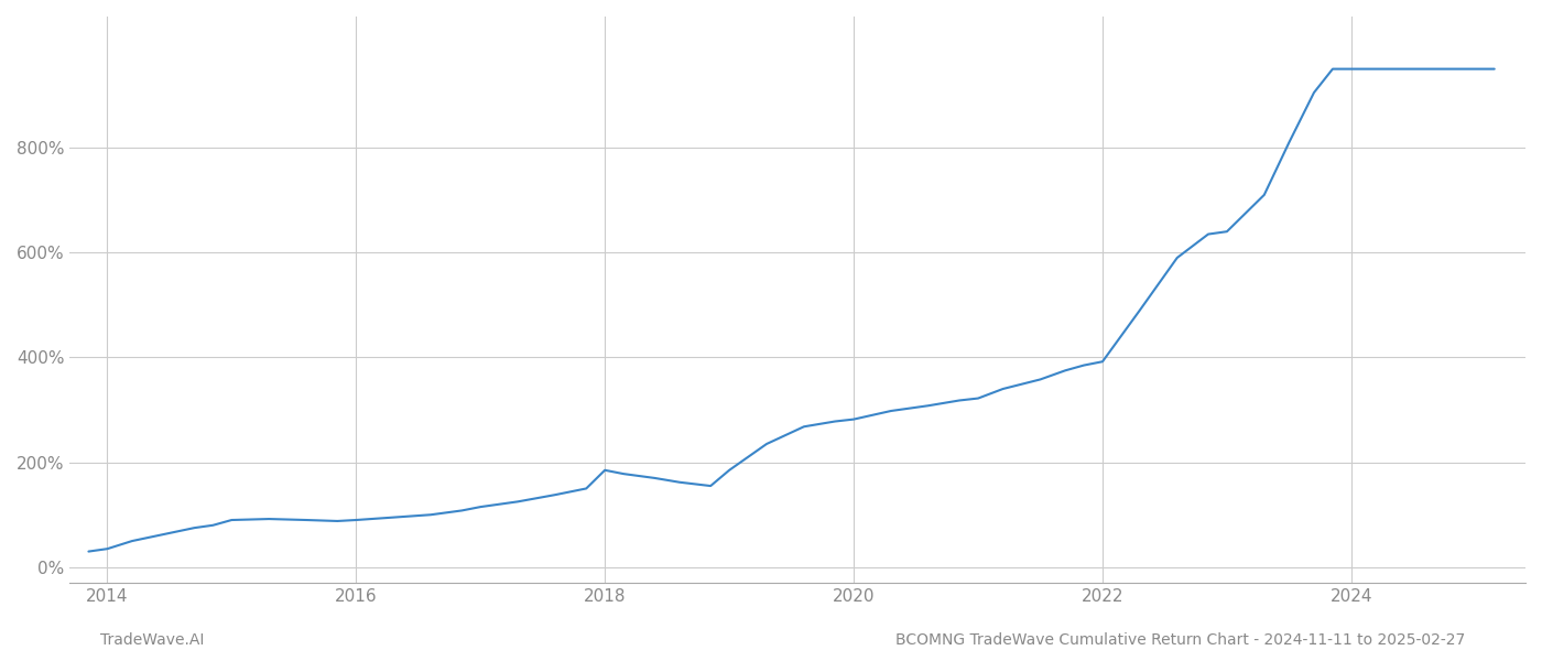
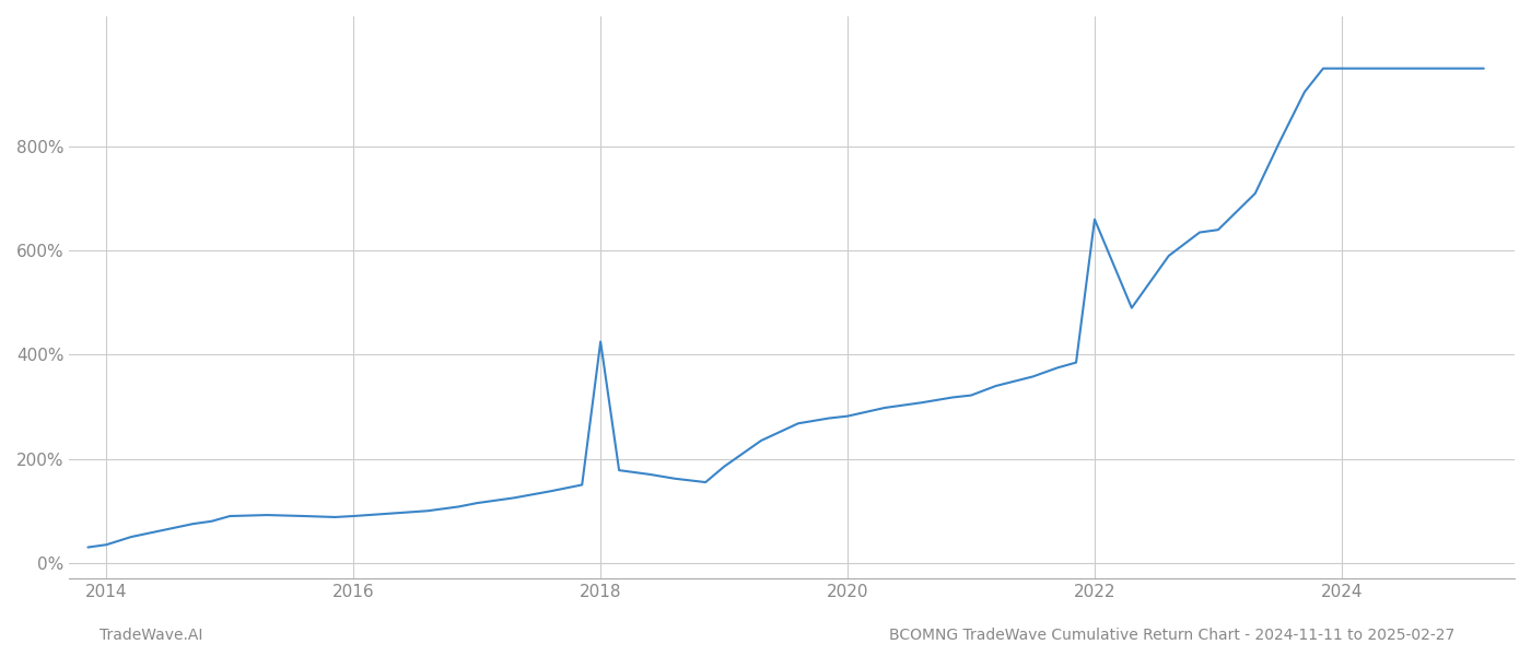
2018: 185% -> 425%
2022: 392% -> 660%
